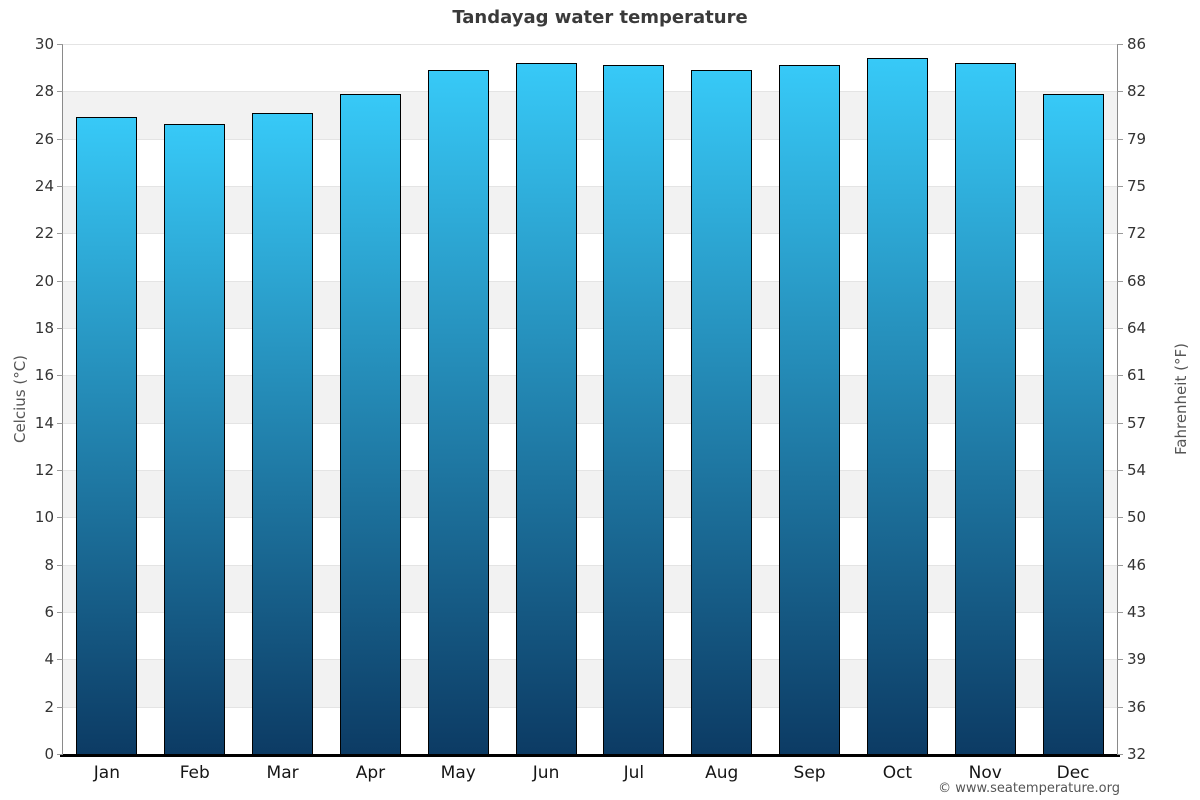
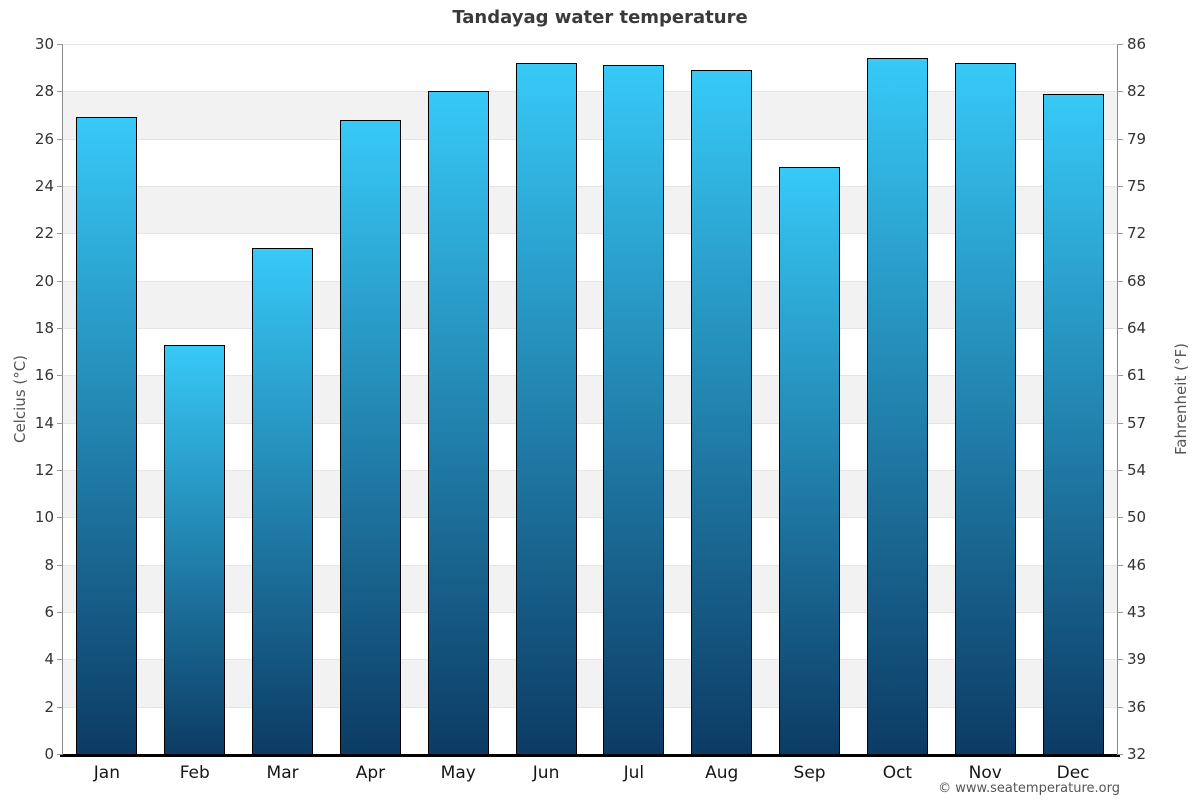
Feb: 26.6 -> 17.3
Mar: 27.1 -> 21.4
Apr: 27.9 -> 26.8
May: 28.9 -> 28.0
Sep: 29.1 -> 24.8
